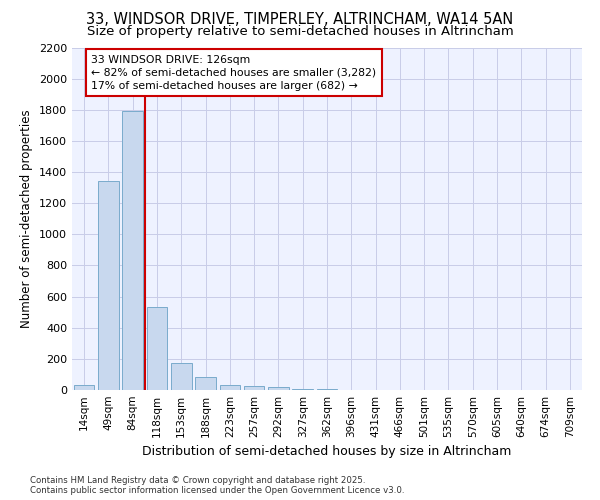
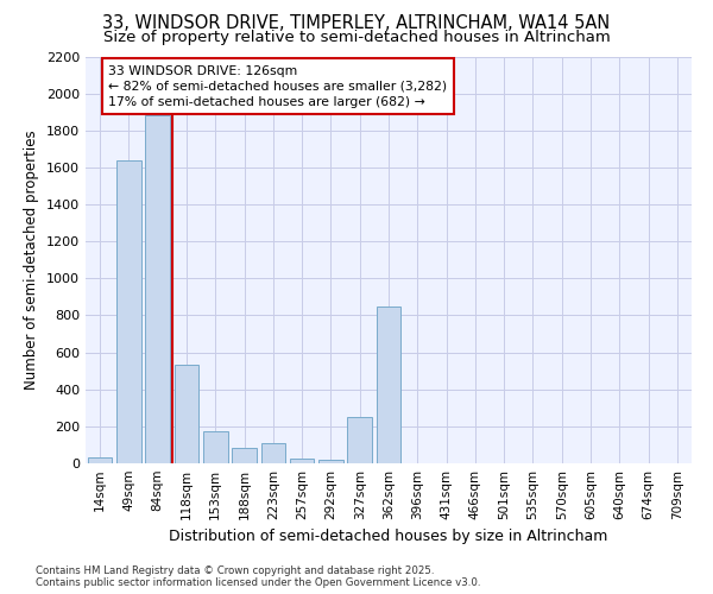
49sqm: 1340 -> 1640
84sqm: 1790 -> 1880
223sqm: 40 -> 110
327sqm: 0 -> 250
362sqm: 0 -> 850
